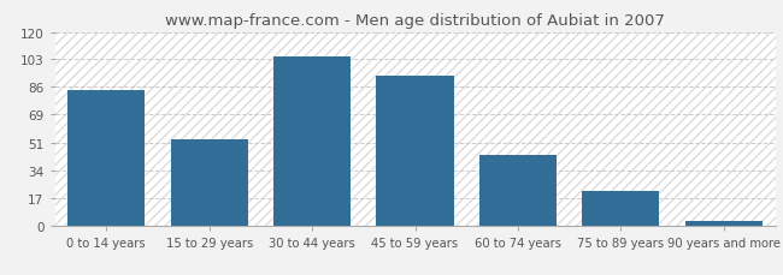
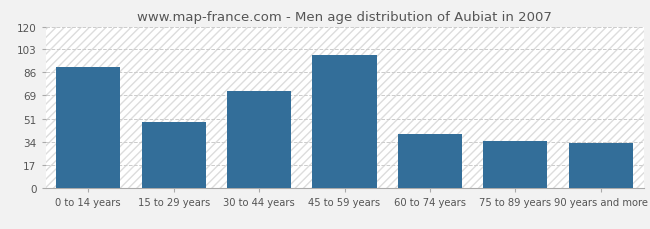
0 to 14 years: 84 -> 90
15 to 29 years: 53 -> 49
30 to 44 years: 105 -> 72
45 to 59 years: 93 -> 99
60 to 74 years: 44 -> 40
75 to 89 years: 21 -> 35
90 years and more: 3 -> 33
